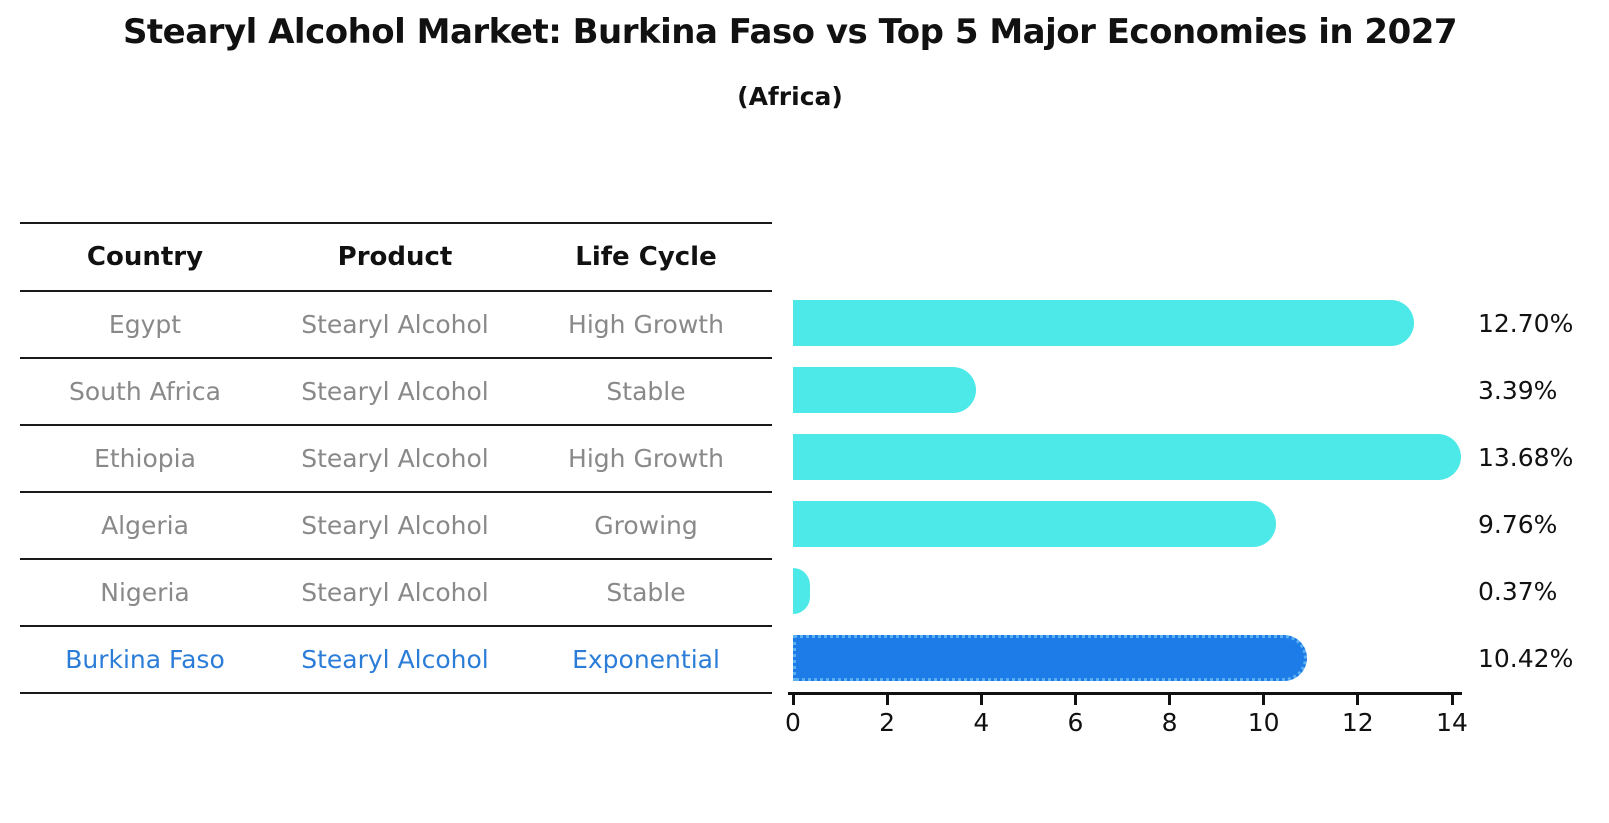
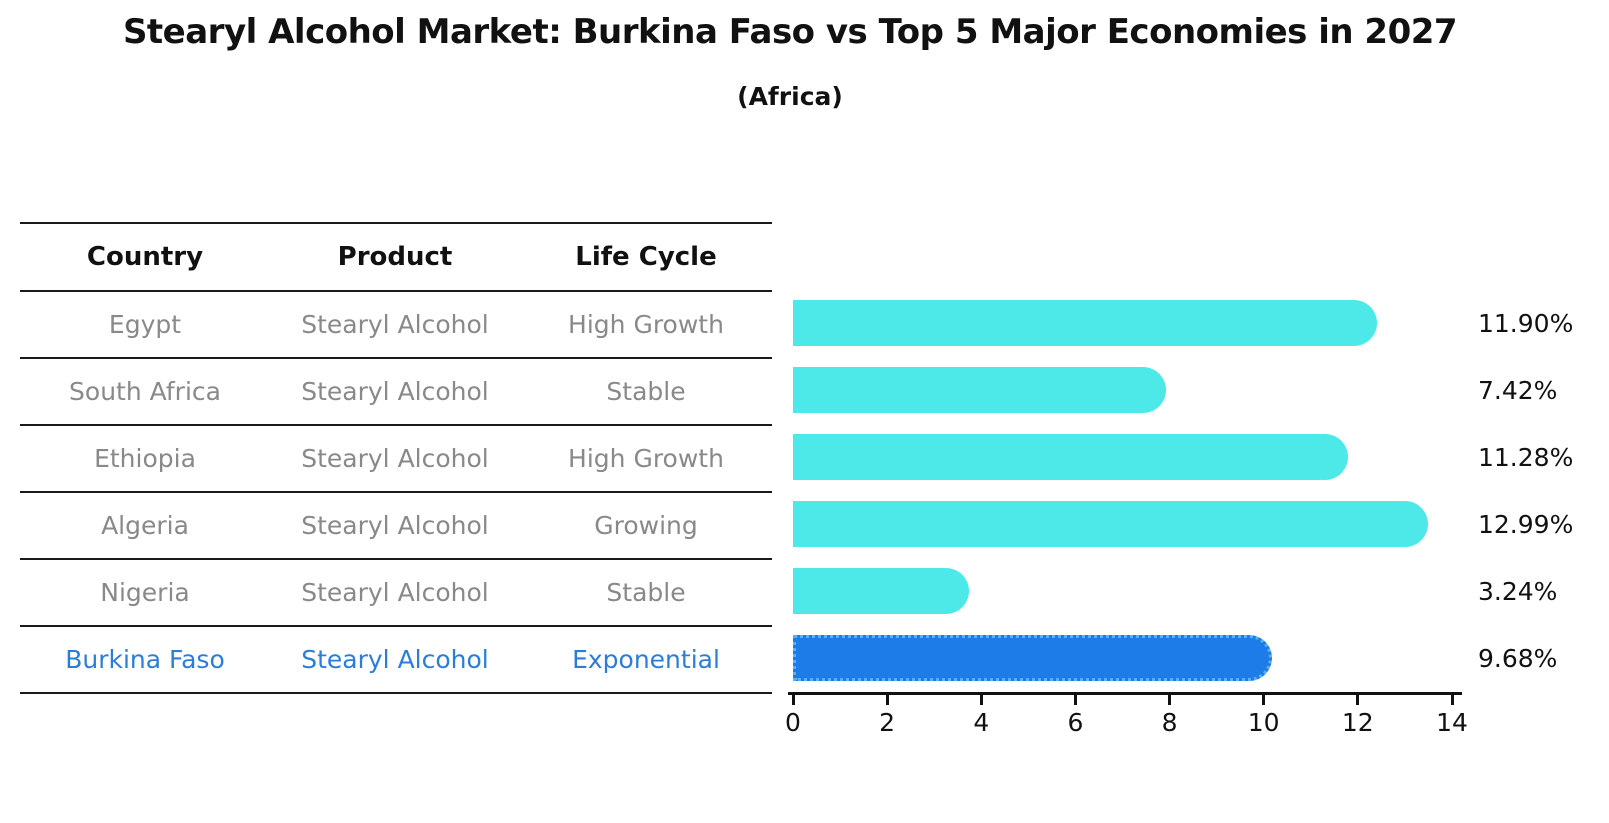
Egypt: 12.70% -> 11.90%
South Africa: 3.39% -> 7.42%
Ethiopia: 13.68% -> 11.28%
Algeria: 9.76% -> 12.99%
Nigeria: 0.37% -> 3.24%
Burkina Faso: 10.42% -> 9.68%
